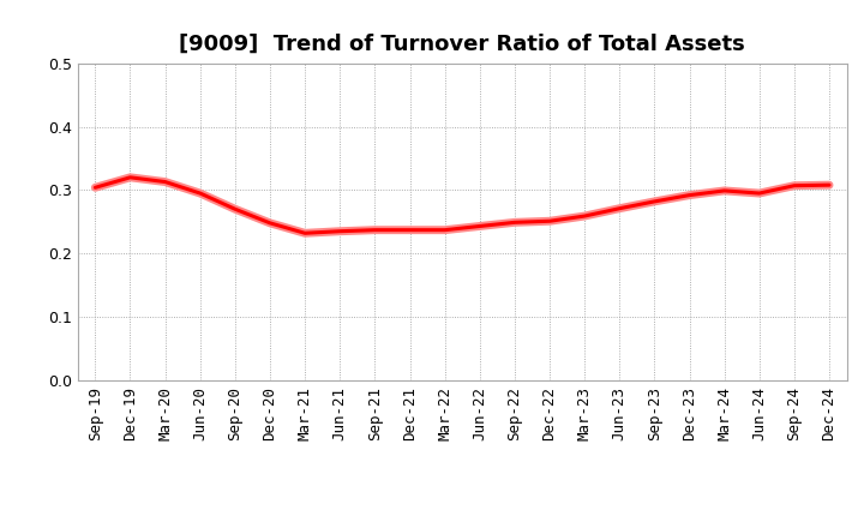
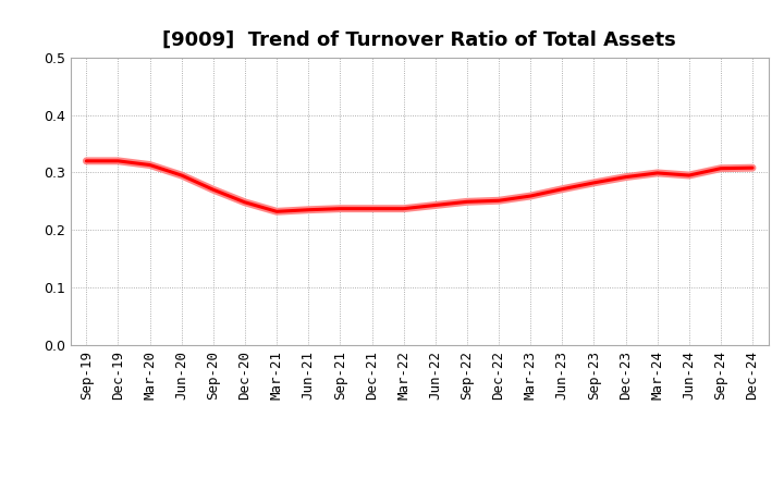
Sep-19: 0.304 -> 0.320
